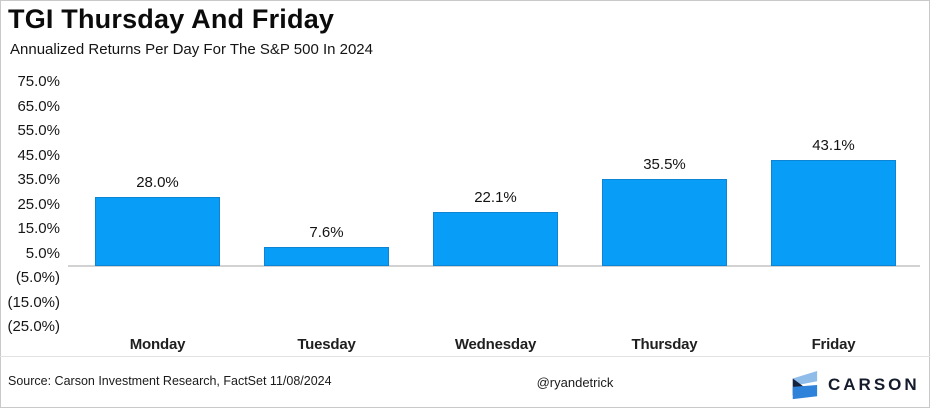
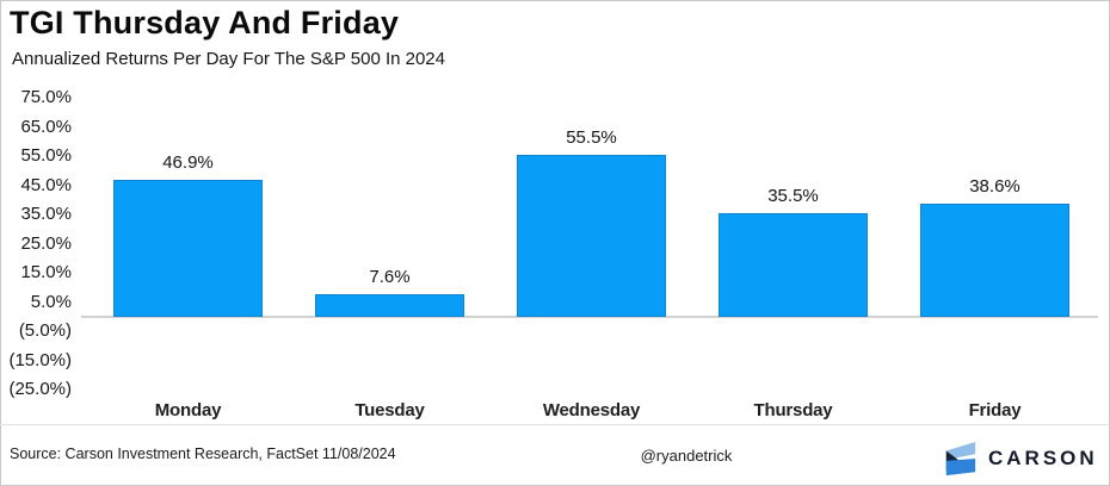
Monday: 28.0% -> 46.9%
Wednesday: 22.1% -> 55.5%
Friday: 43.1% -> 38.6%
